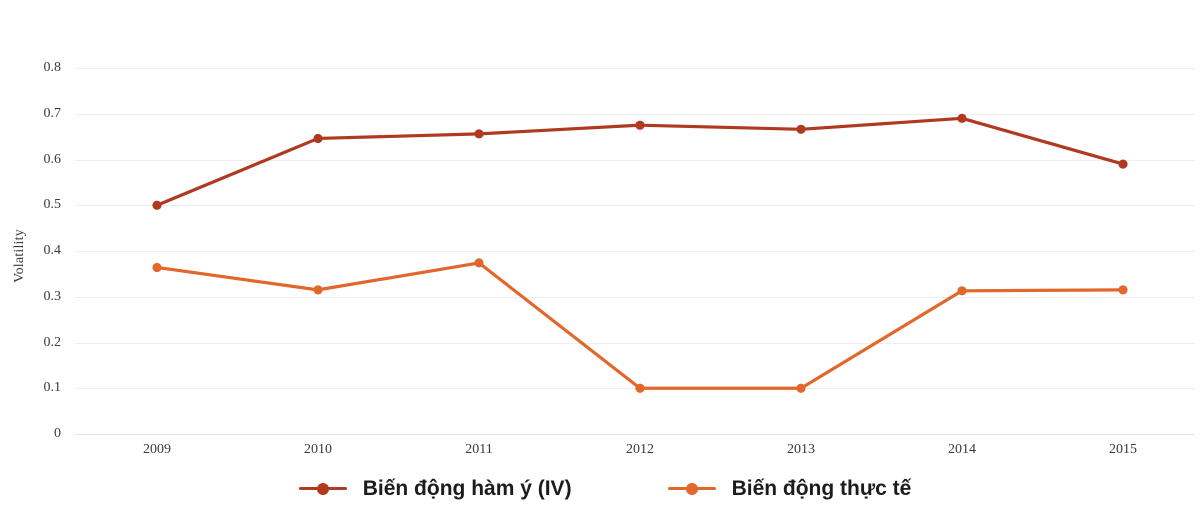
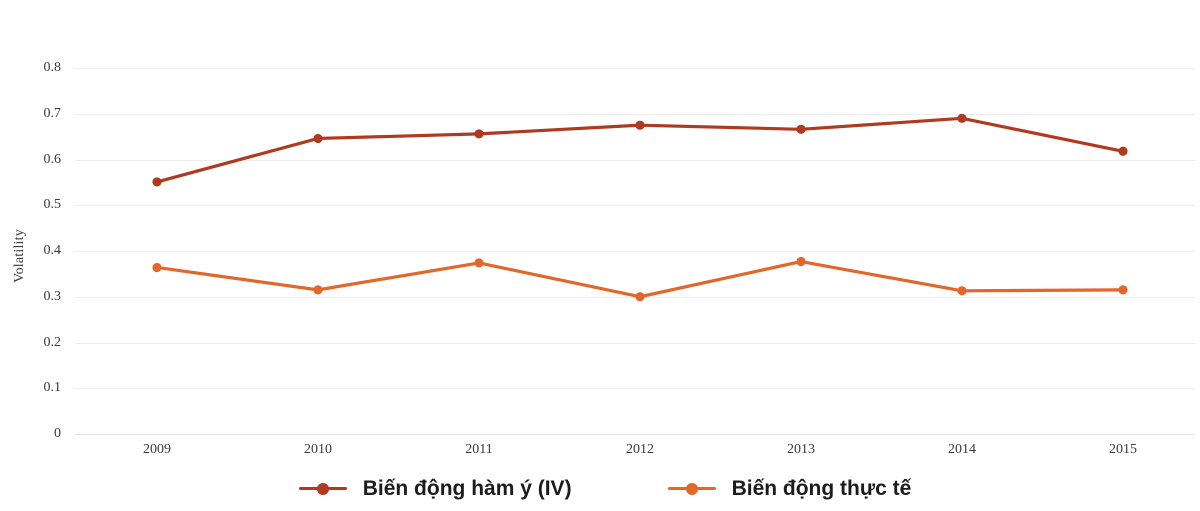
Biến động hàm ý (IV)/2009: 0.50 -> 0.55
Biến động thực tế/2012: 0.10 -> 0.30
Biến động thực tế/2013: 0.10 -> 0.38
Biến động hàm ý (IV)/2015: 0.59 -> 0.62
